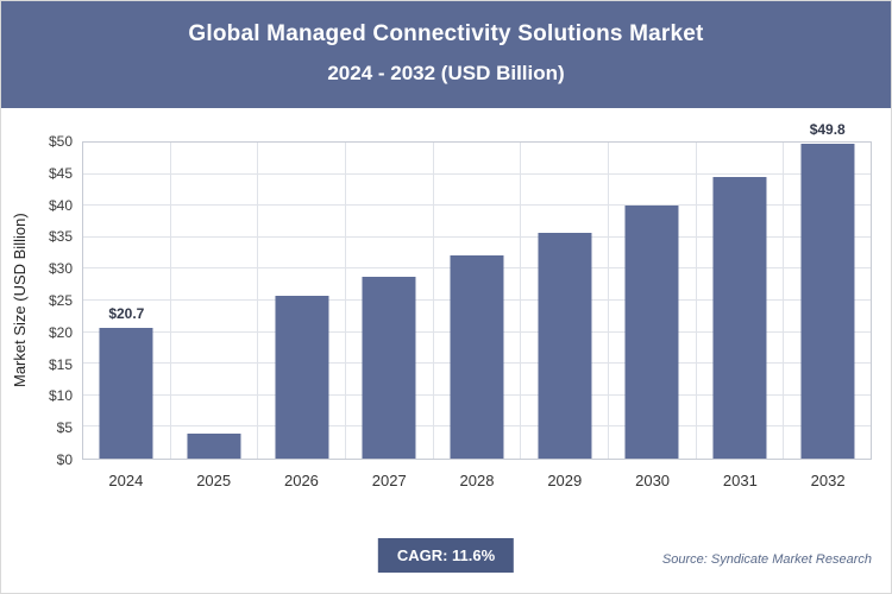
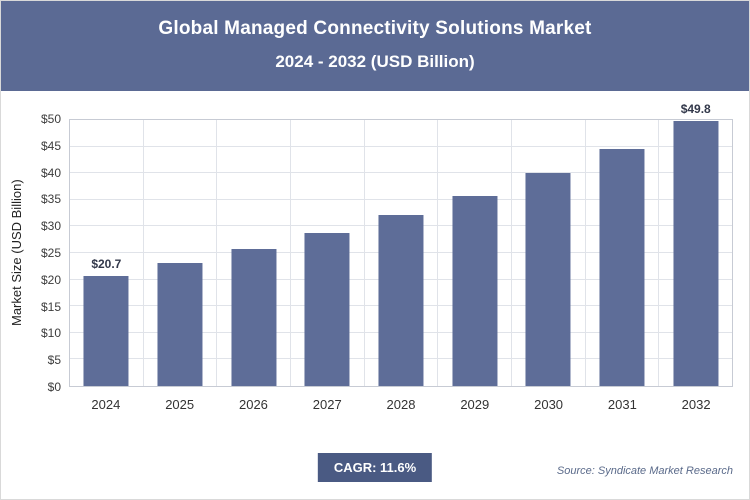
2025: $4 -> $23
